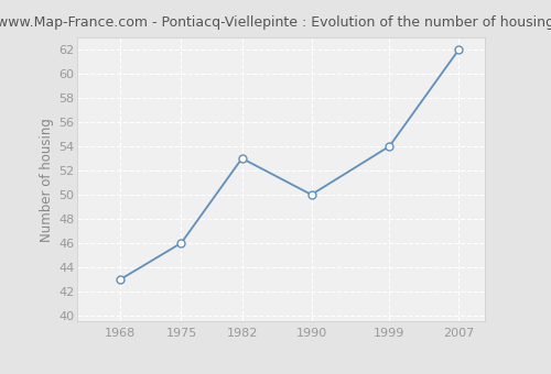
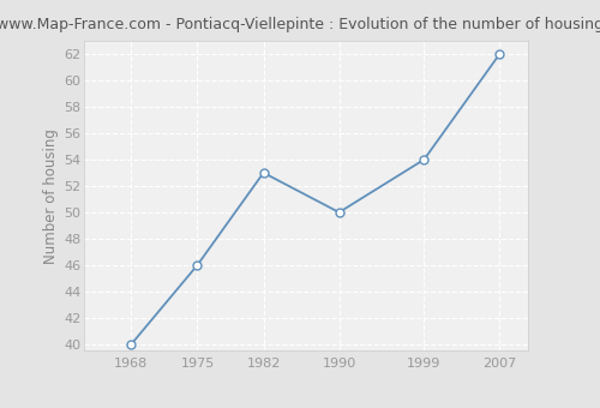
1968: 43 -> 40
